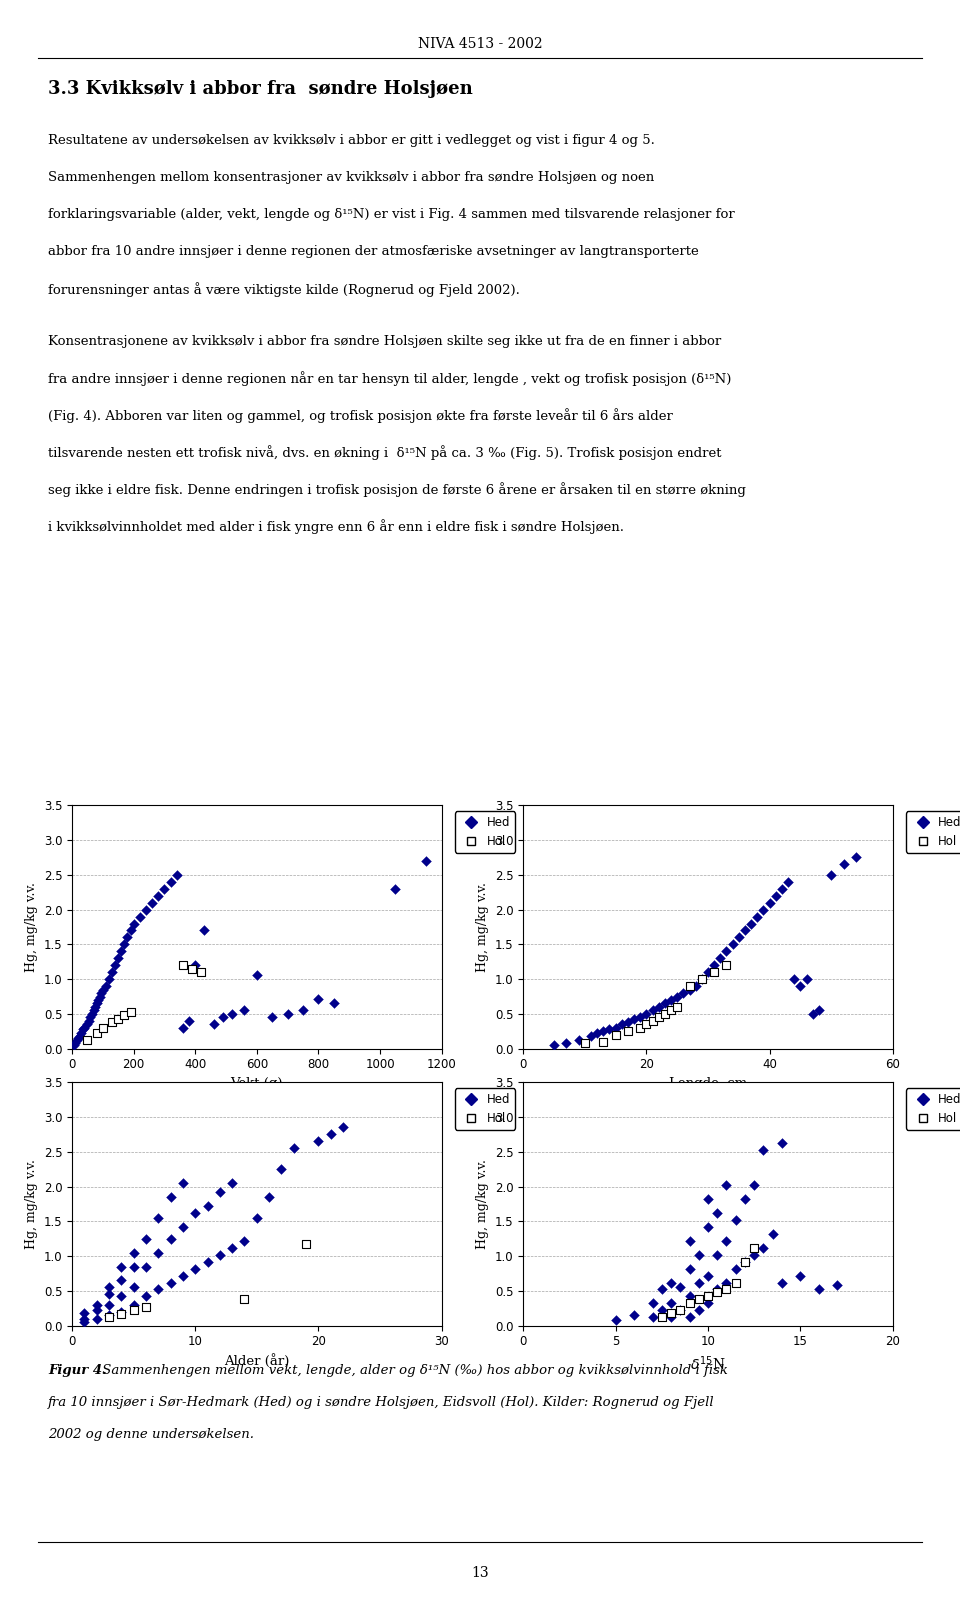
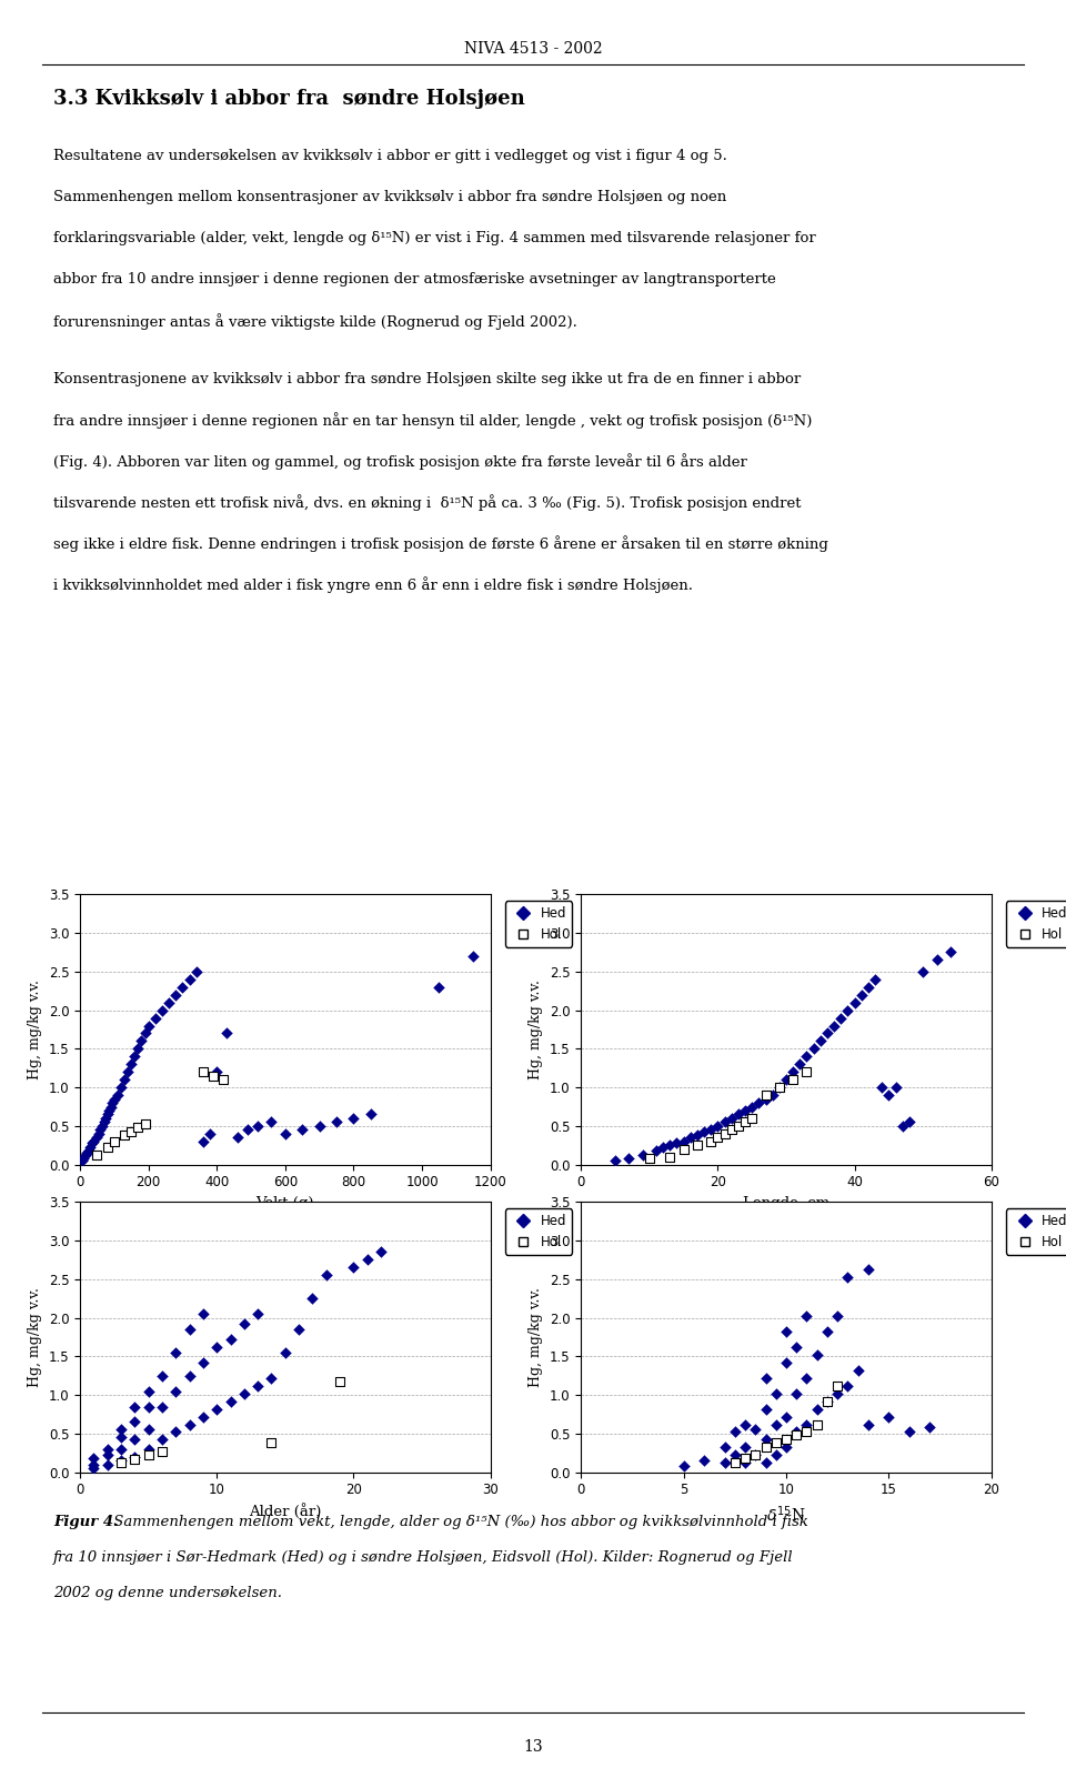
Hed/600: 1.06 -> 0.40
Hed/800: 0.72 -> 0.60
